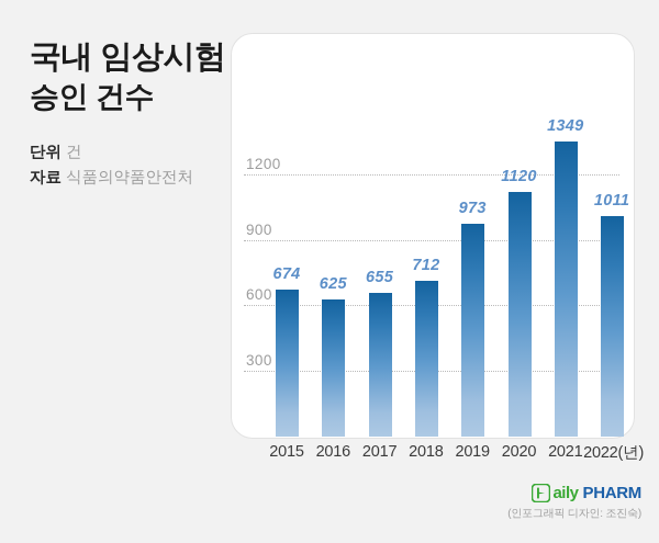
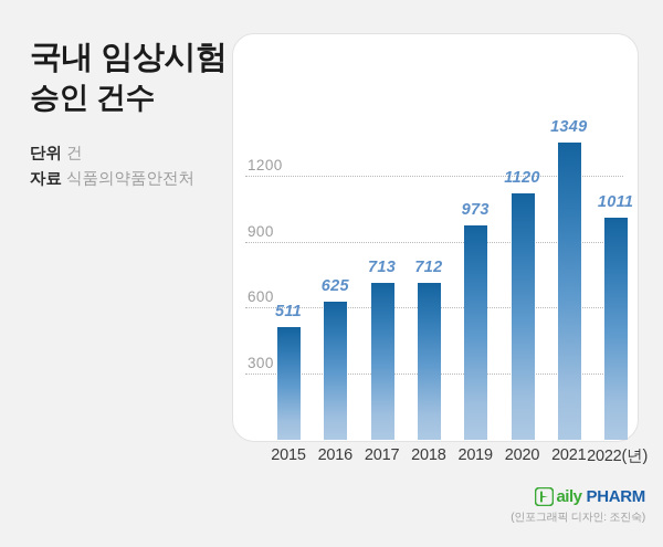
2015: 674 -> 511
2017: 655 -> 713
